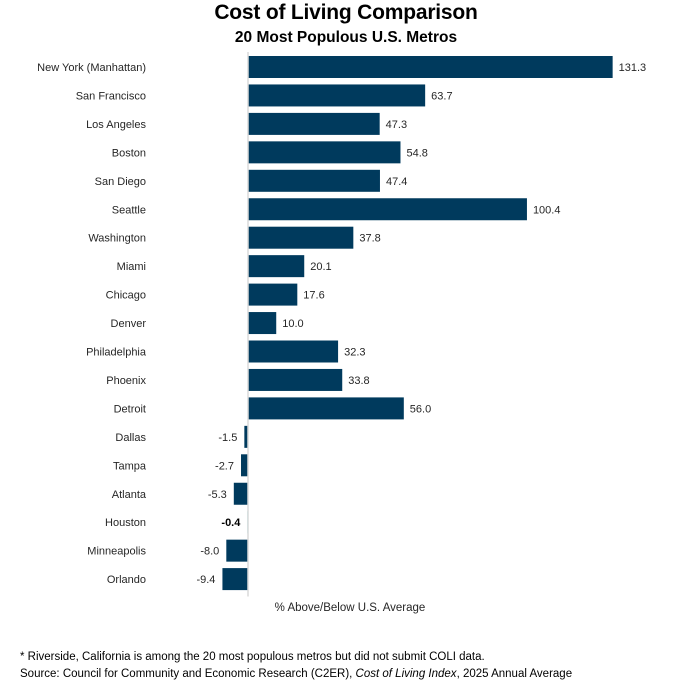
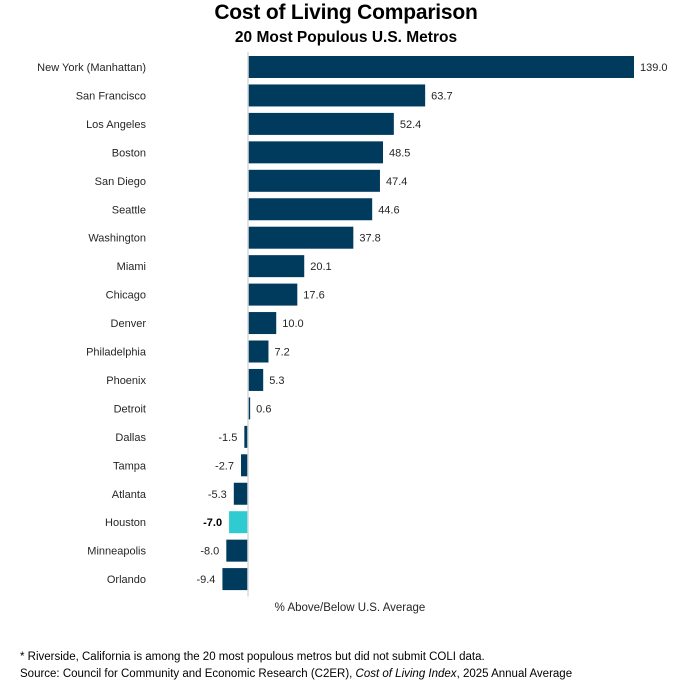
New York (Manhattan): 131.3 -> 139.0
Los Angeles: 47.3 -> 52.4
Boston: 54.8 -> 48.5
Seattle: 100.4 -> 44.6
Philadelphia: 32.3 -> 7.2
Phoenix: 33.8 -> 5.3
Detroit: 56.0 -> 0.6
Houston: -0.4 -> -7.0
